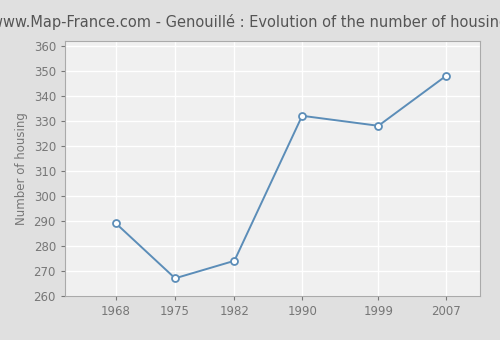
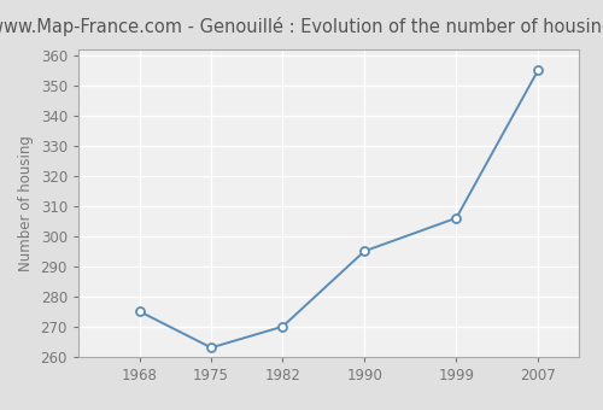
1968: 289 -> 275
1975: 267 -> 263
1982: 274 -> 270
1990: 332 -> 295
1999: 328 -> 306
2007: 348 -> 355
